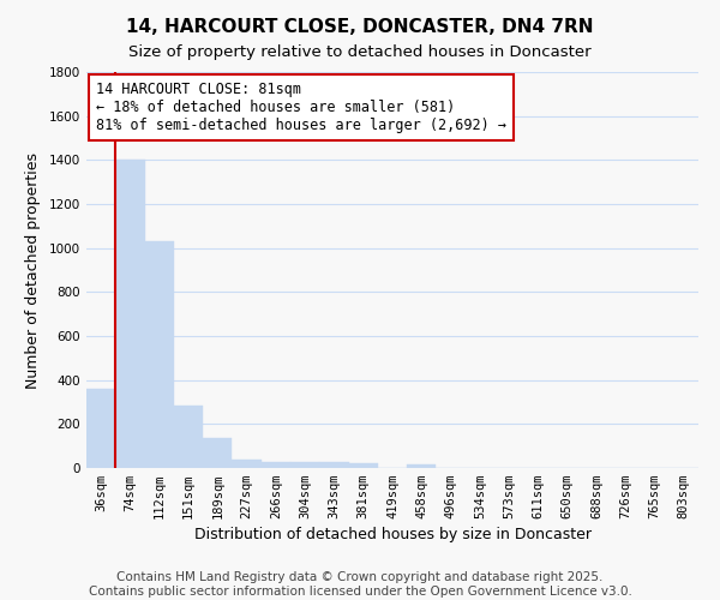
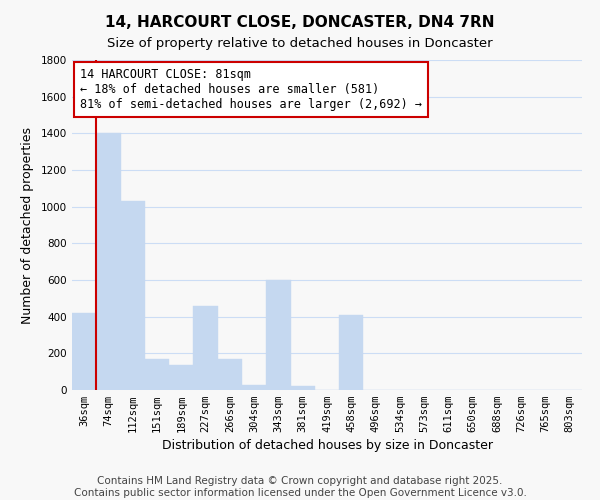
36sqm: 360 -> 420
151sqm: 280 -> 170
227sqm: 40 -> 460
266sqm: 30 -> 170
343sqm: 20 -> 600
458sqm: 20 -> 410
